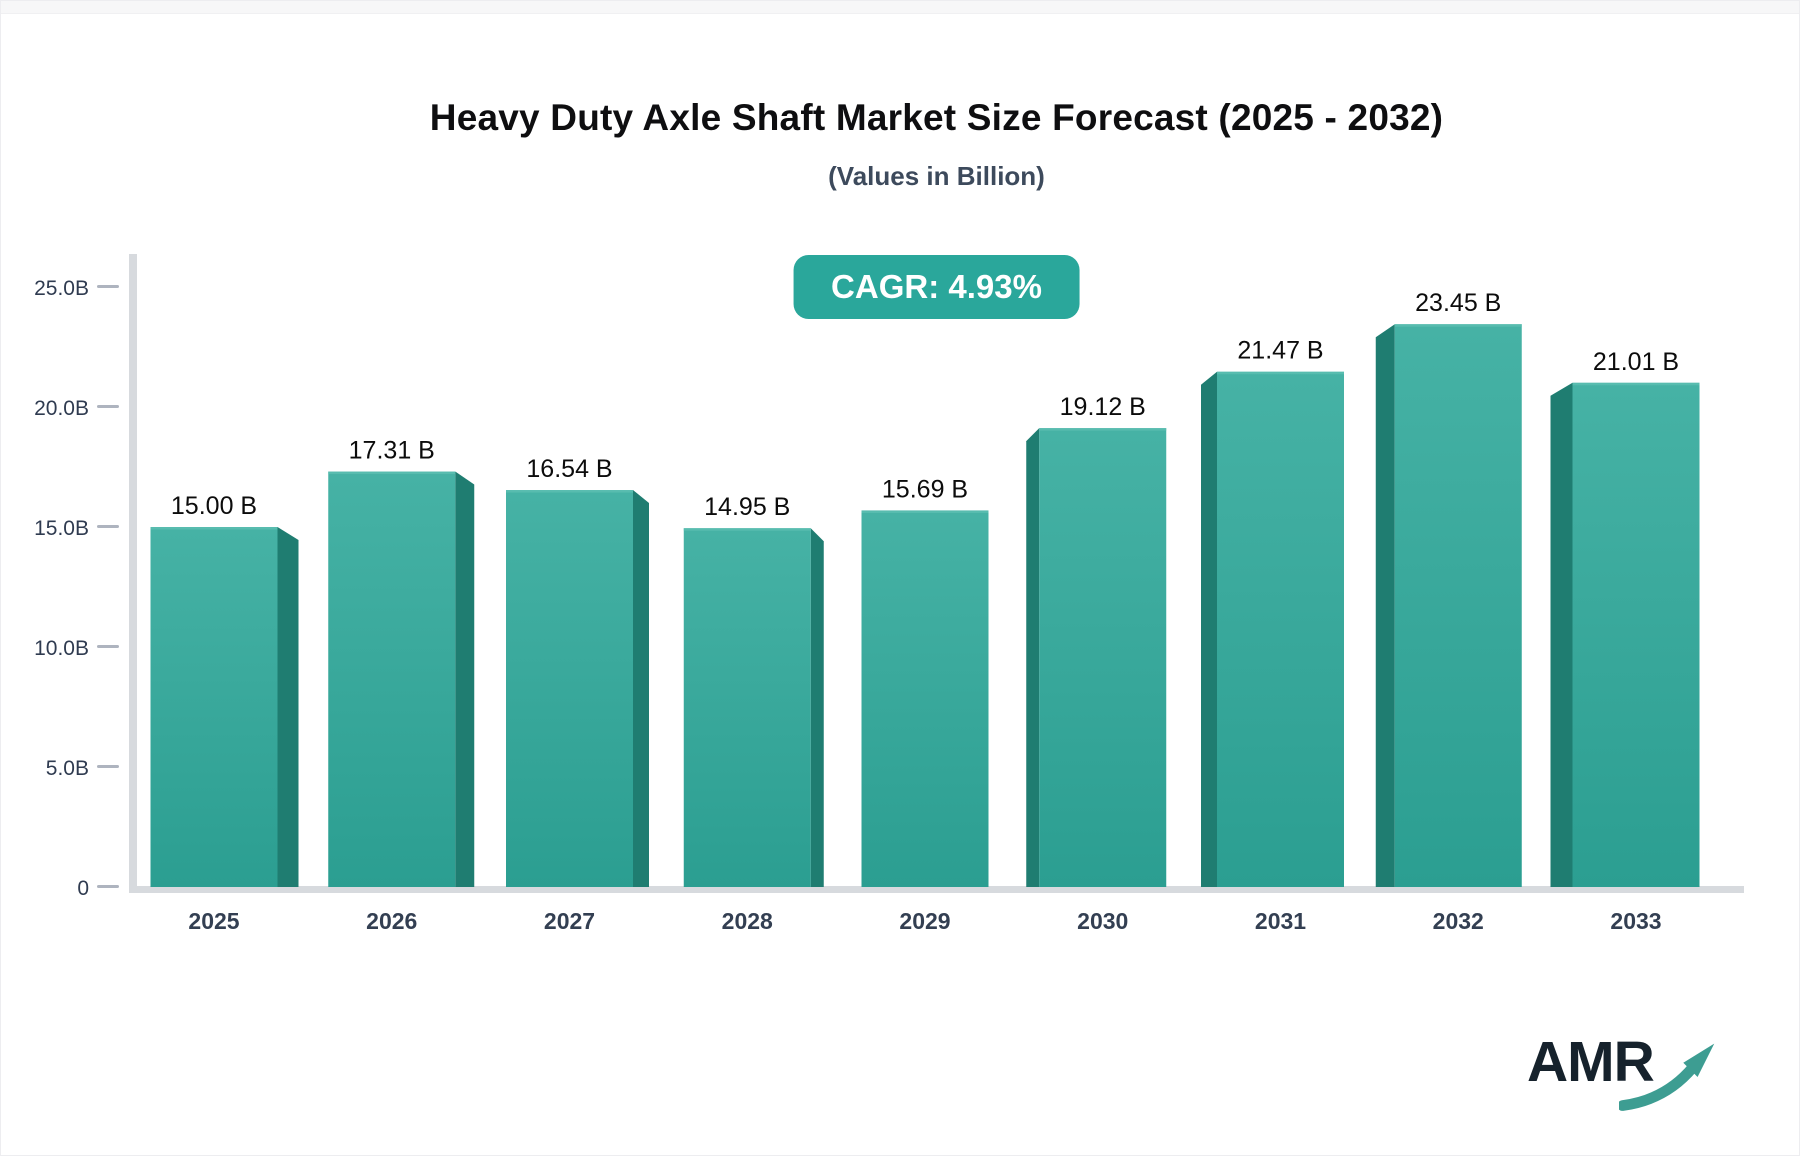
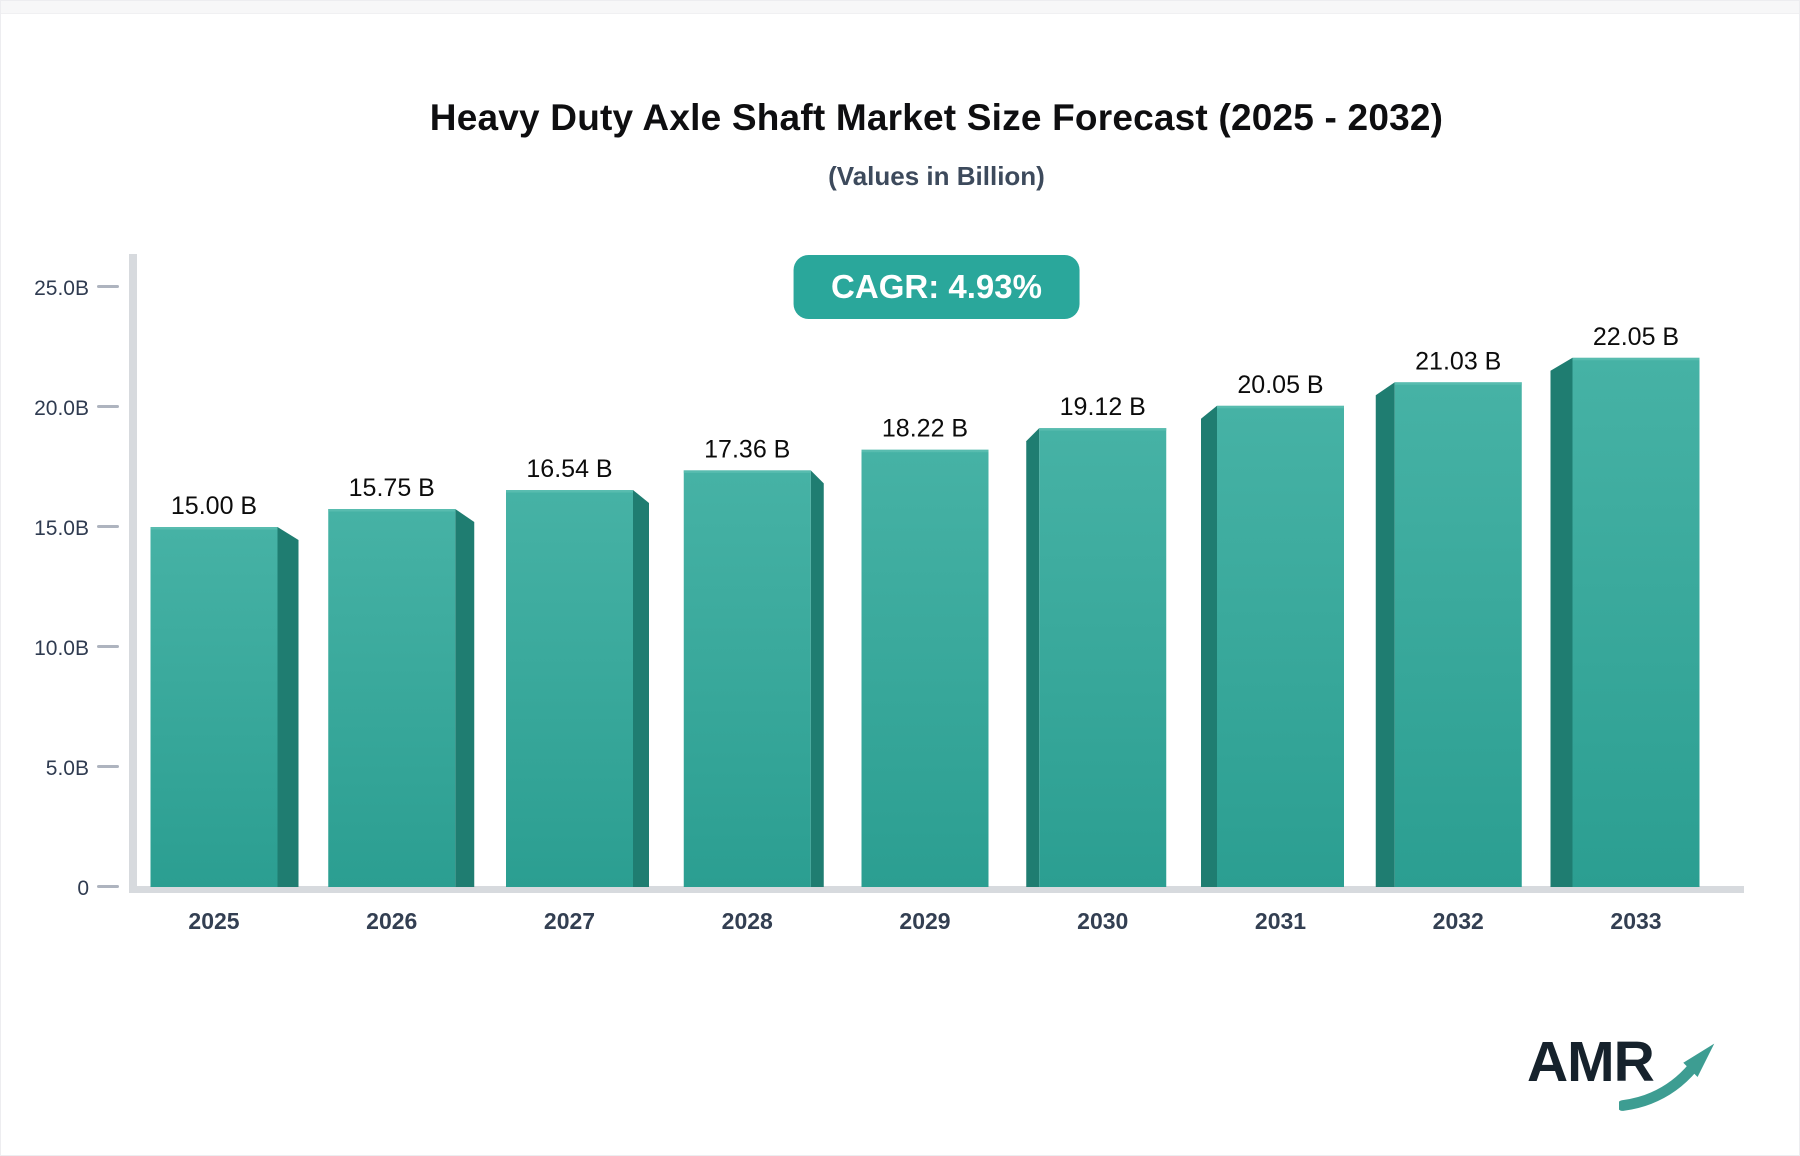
2026: 17.31 -> 15.75
2028: 14.95 -> 17.36
2029: 15.69 -> 18.22
2031: 21.47 -> 20.05
2032: 23.45 -> 21.03
2033: 21.01 -> 22.05
